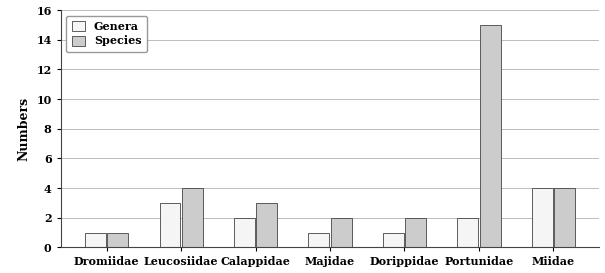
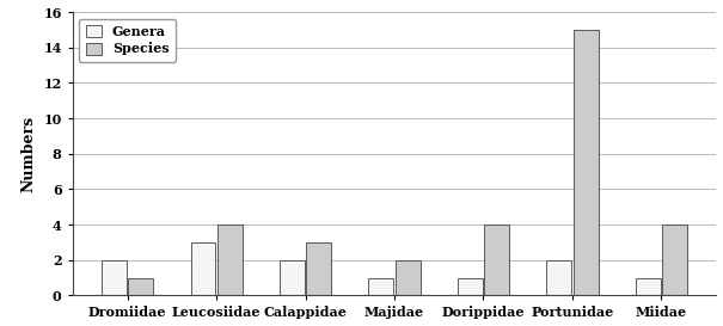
Genera/Dromiidae: 1 -> 2
Species/Dorippidae: 2 -> 4
Genera/Miidae: 4 -> 1
